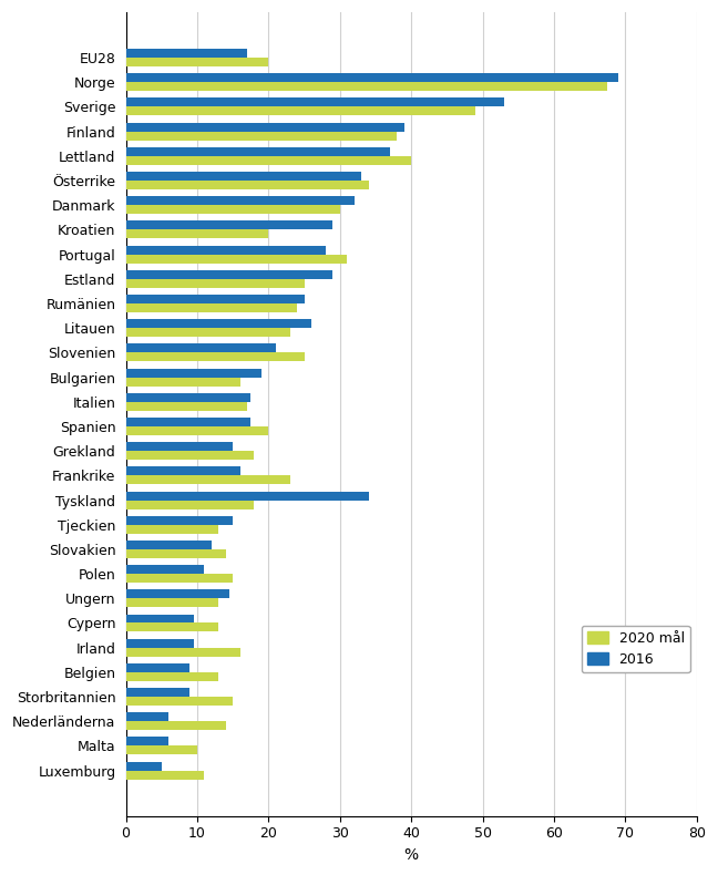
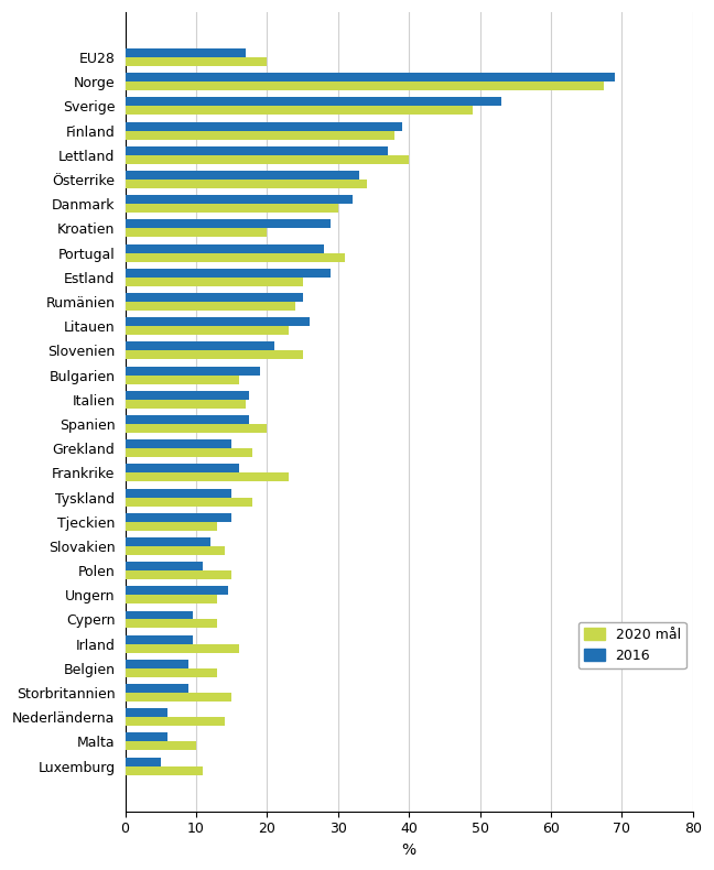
2016/Tyskland: 34.0 -> 15.0
